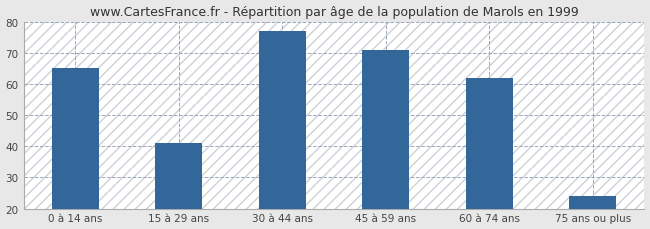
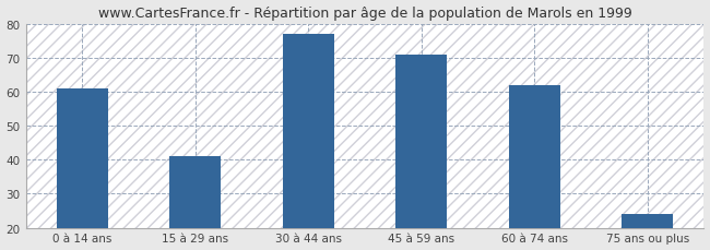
0 à 14 ans: 65 -> 61
